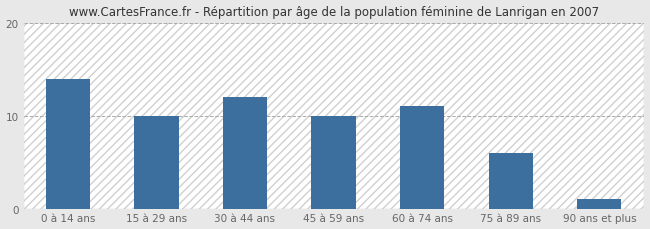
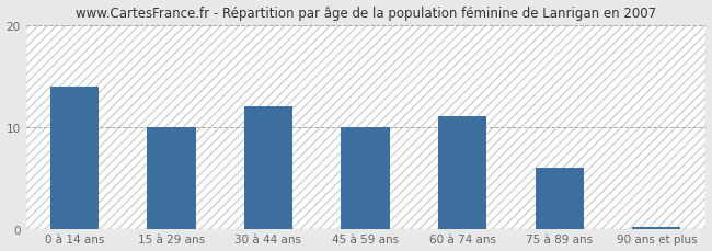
90 ans et plus: 1.0 -> 0.2
